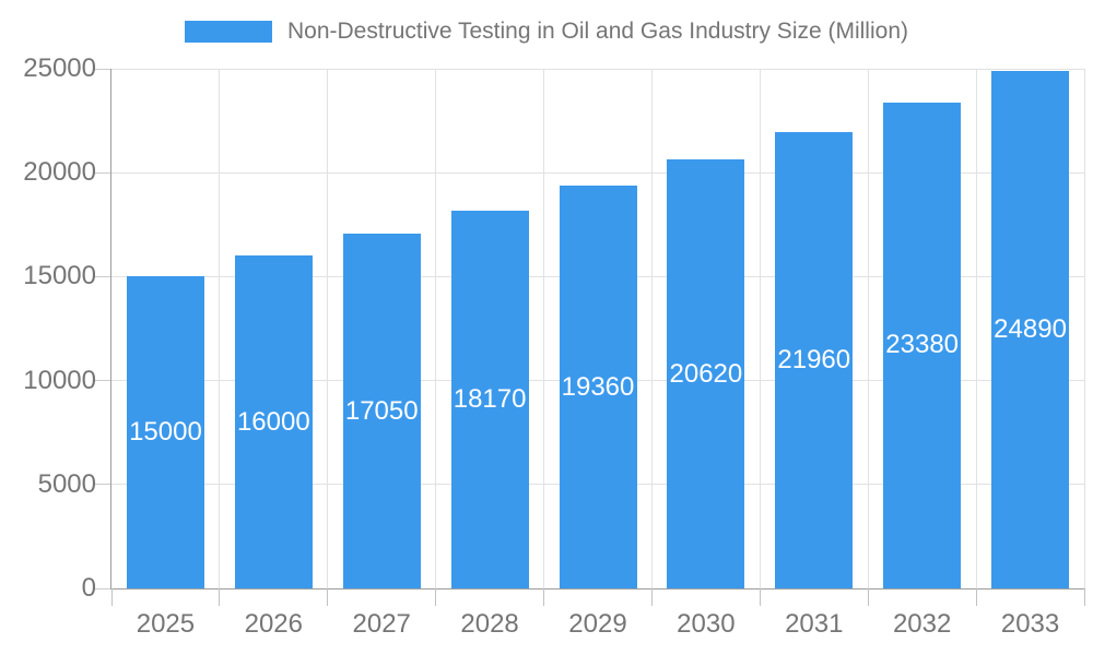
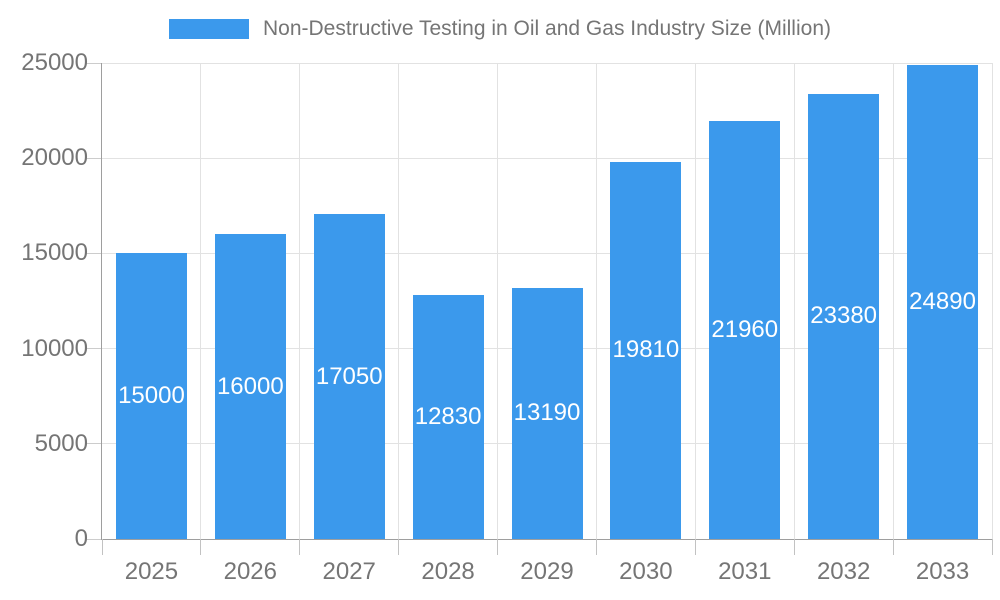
2028: 18170 -> 12830
2029: 19360 -> 13190
2030: 20620 -> 19810
